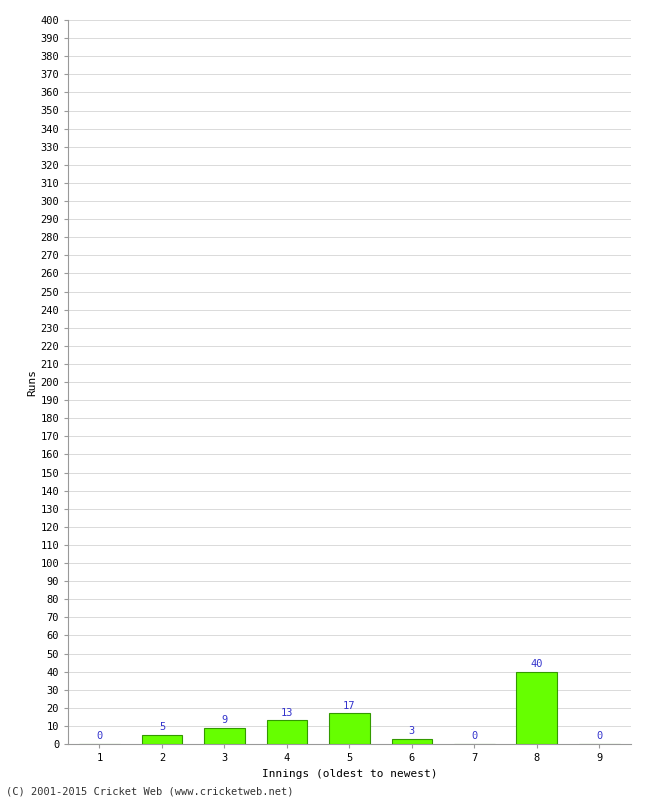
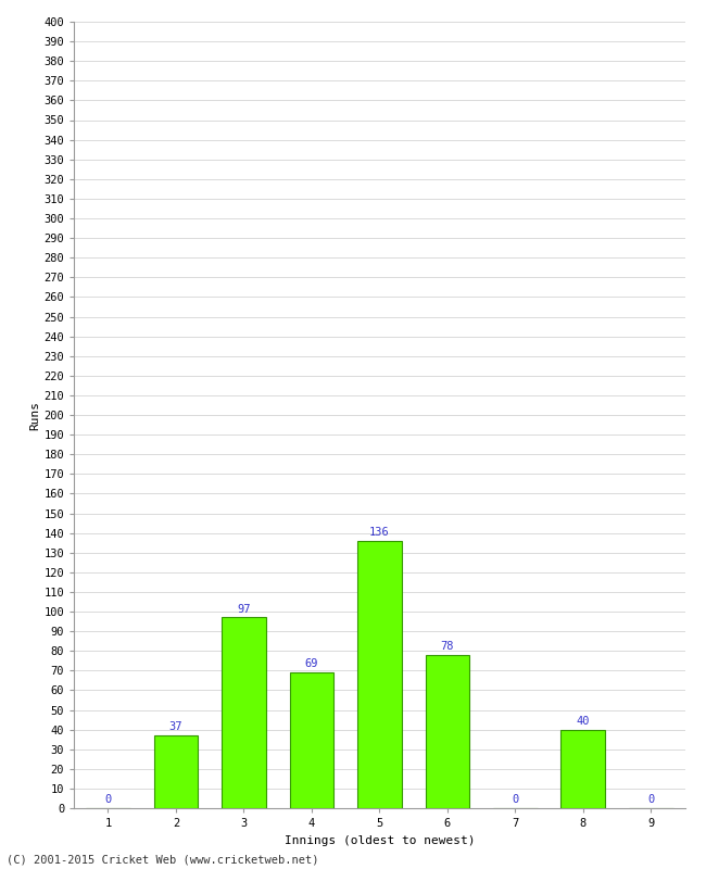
2: 5 -> 37
3: 9 -> 97
4: 13 -> 69
5: 17 -> 136
6: 3 -> 78
